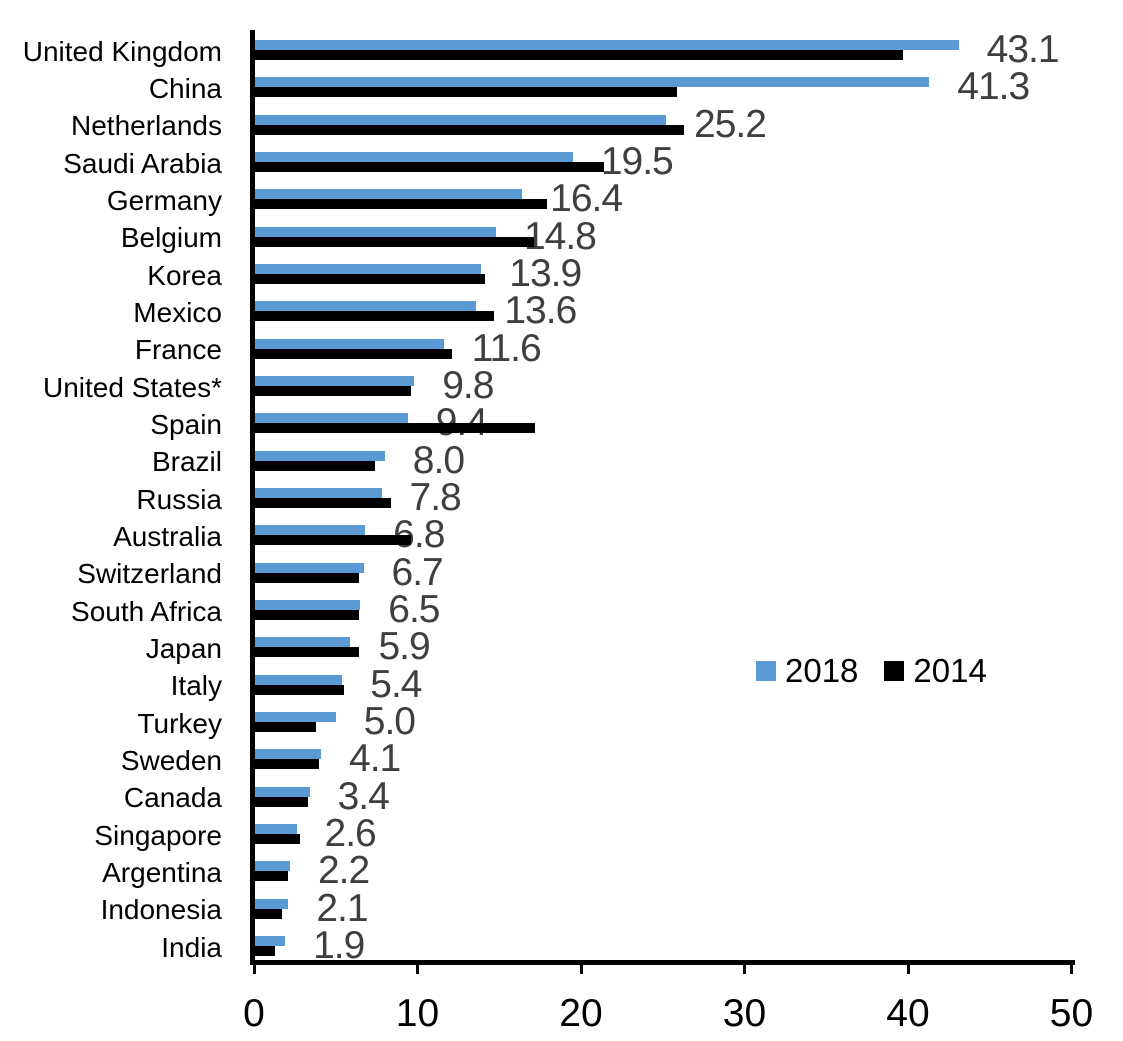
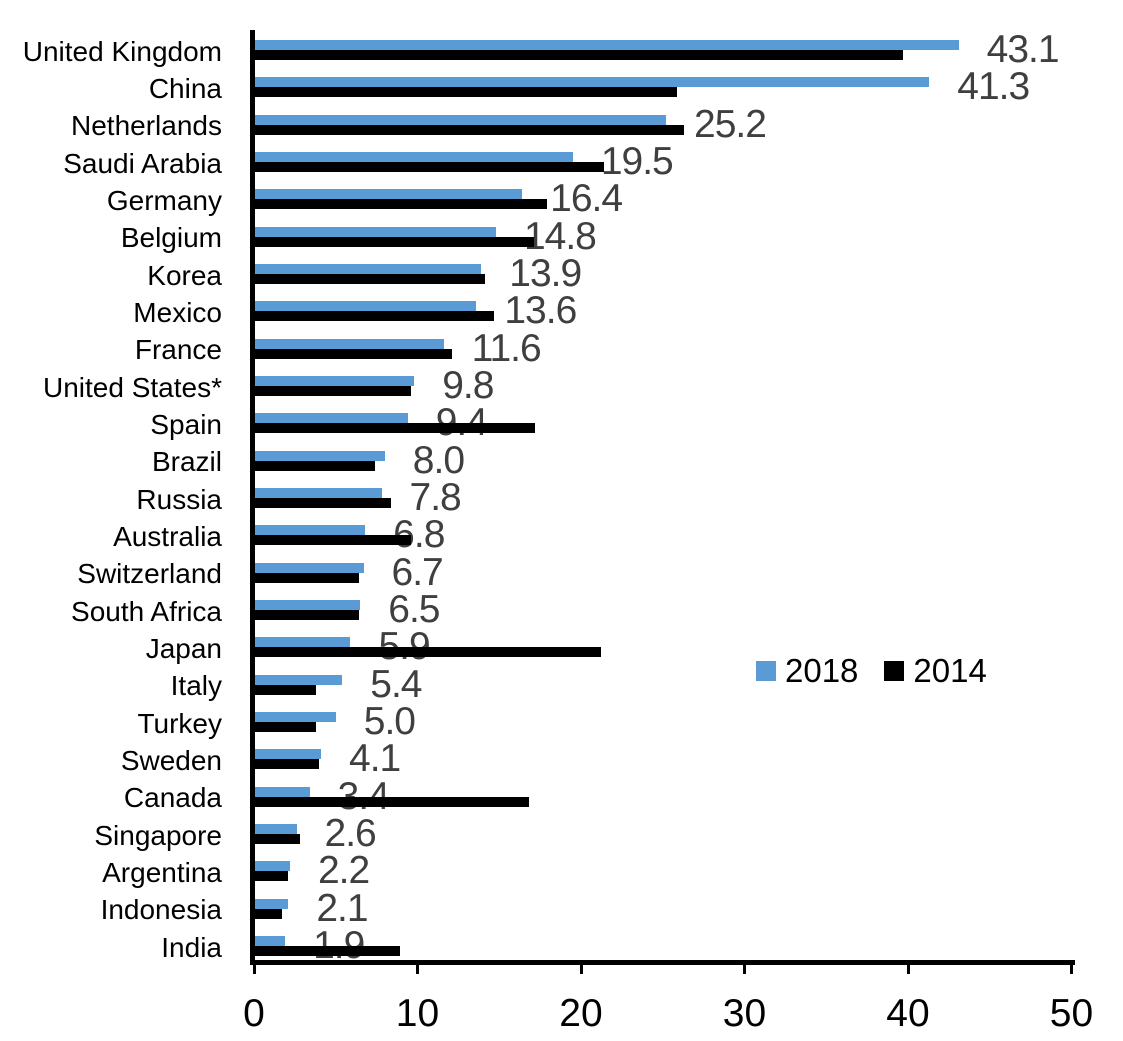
2014/Japan: 6.4 -> 21.2
2014/Italy: 5.5 -> 3.8
2014/Canada: 3.3 -> 16.8
2014/India: 1.3 -> 8.9
